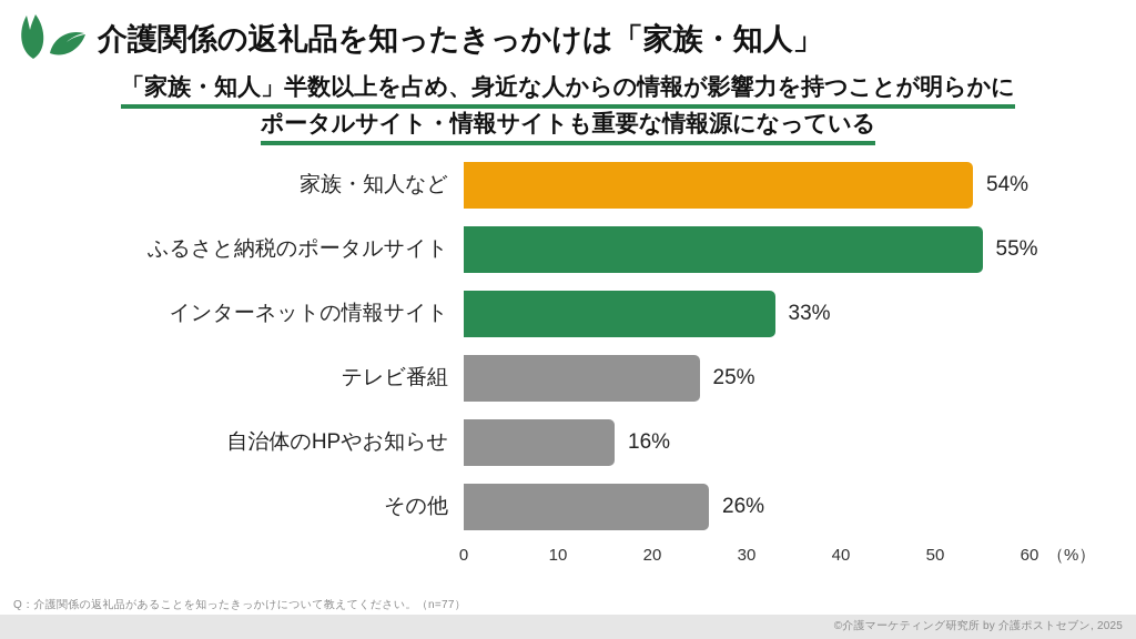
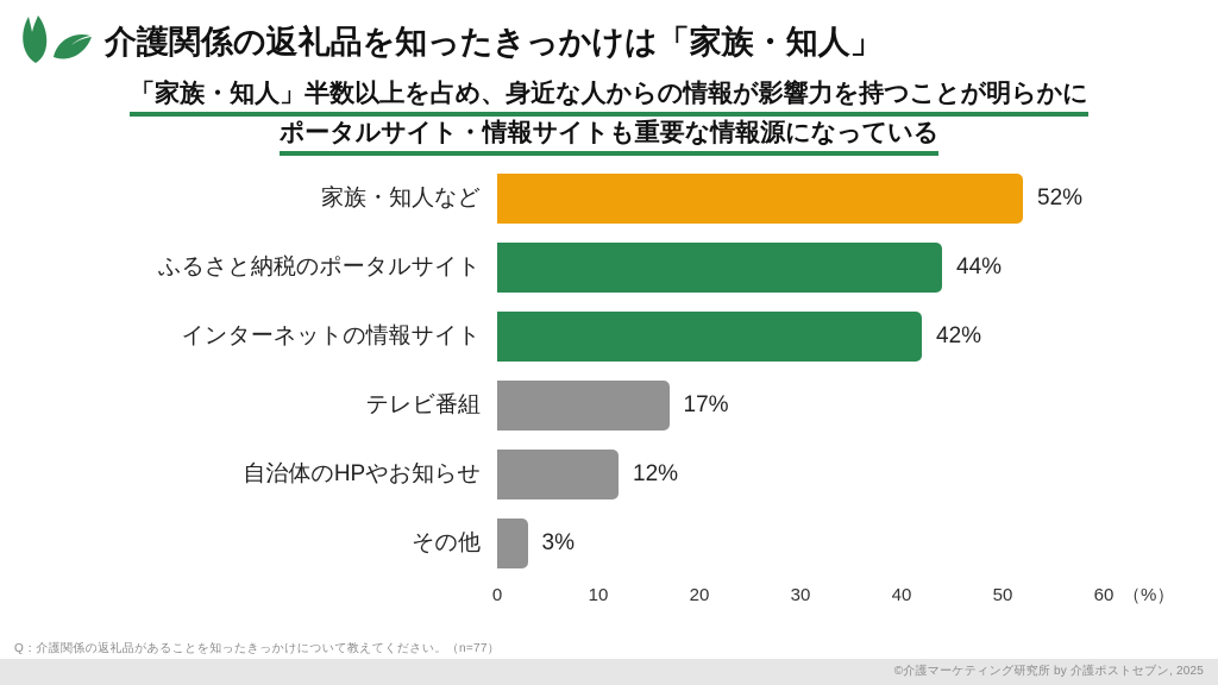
家族・知人など: 54% -> 52%
ふるさと納税のポータルサイト: 55% -> 44%
インターネットの情報サイト: 33% -> 42%
テレビ番組: 25% -> 17%
自治体のHPやお知らせ: 16% -> 12%
その他: 26% -> 3%
